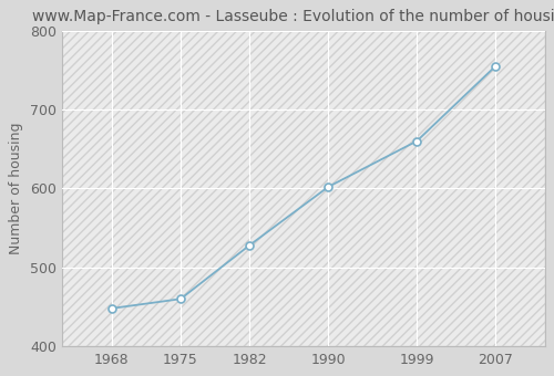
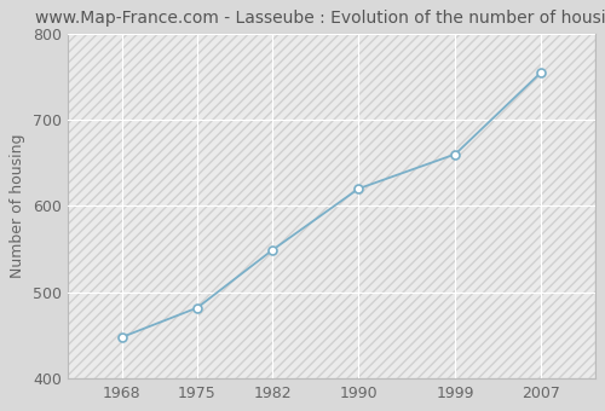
1975: 460 -> 482
1982: 528 -> 549
1990: 602 -> 620
